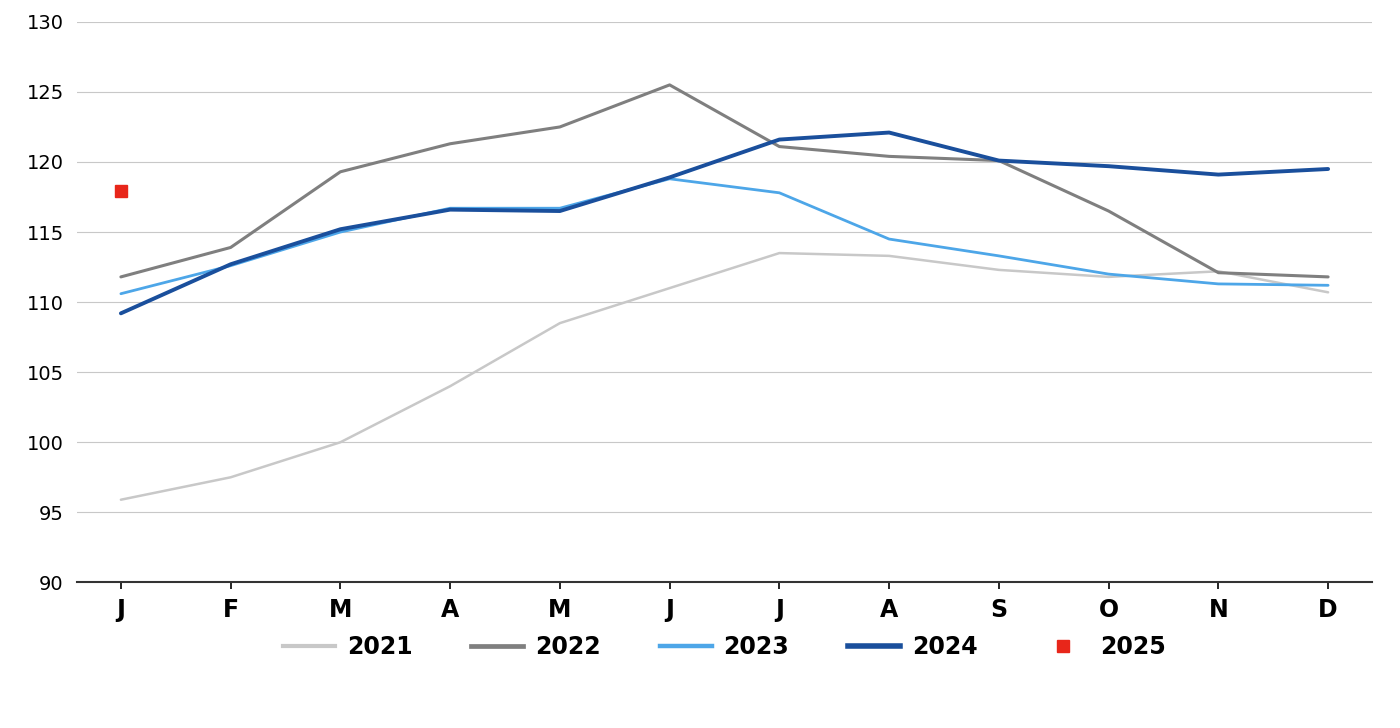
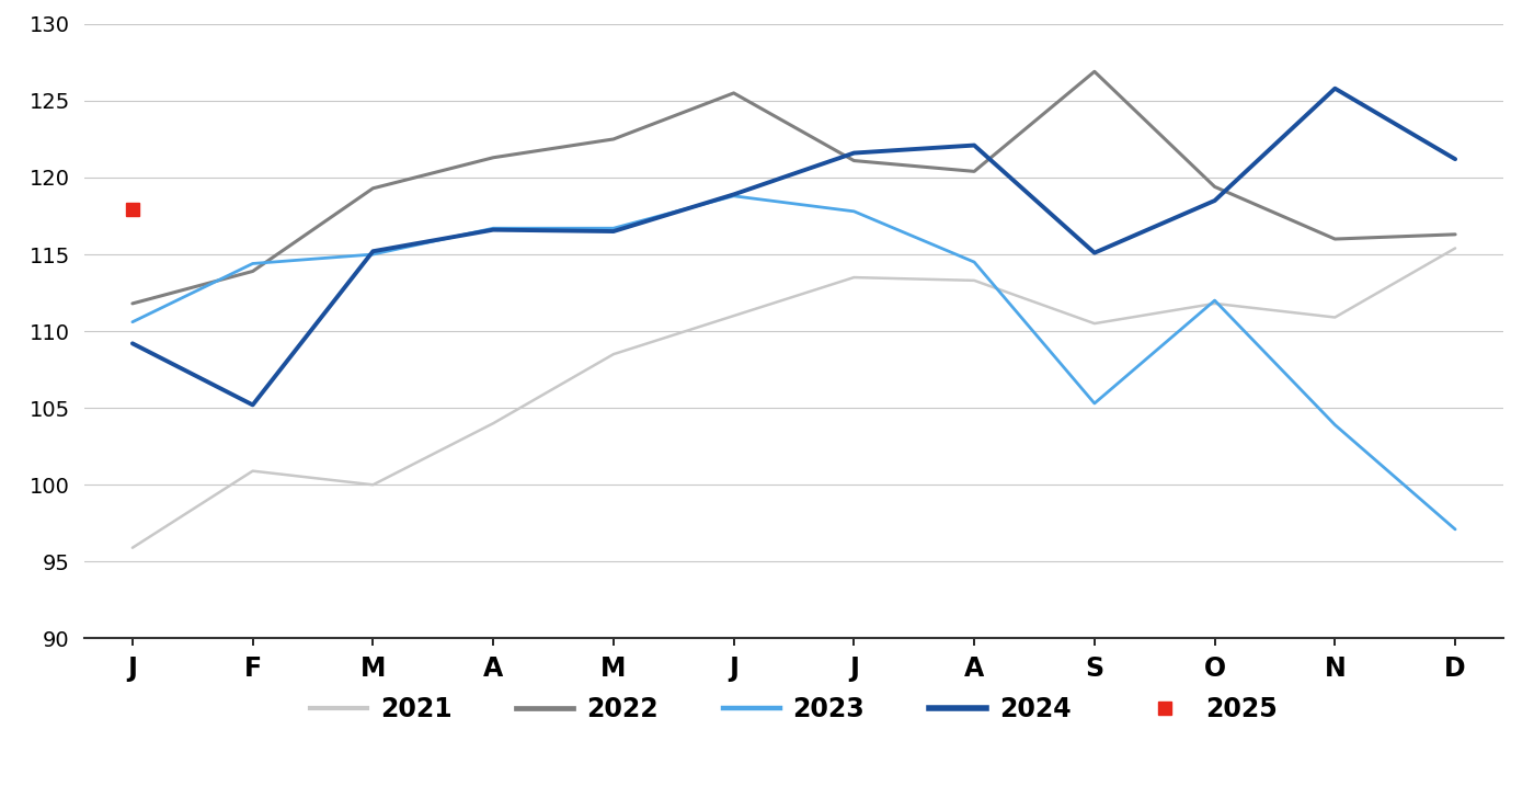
2021/F: 97.5 -> 100.9
2023/F: 112.6 -> 114.4
2024/F: 112.7 -> 105.2
2021/S: 112.3 -> 110.5
2022/S: 120.1 -> 126.9
2023/S: 113.3 -> 105.3
2024/S: 120.1 -> 115.1
2022/O: 116.5 -> 119.4
2024/O: 119.7 -> 118.5
2021/N: 112.2 -> 110.9
2022/N: 112.1 -> 116.0
2023/N: 111.3 -> 103.9
2024/N: 119.1 -> 125.8
2021/D: 110.7 -> 115.4
2022/D: 111.8 -> 116.3
2023/D: 111.2 -> 97.1
2024/D: 119.5 -> 121.2
